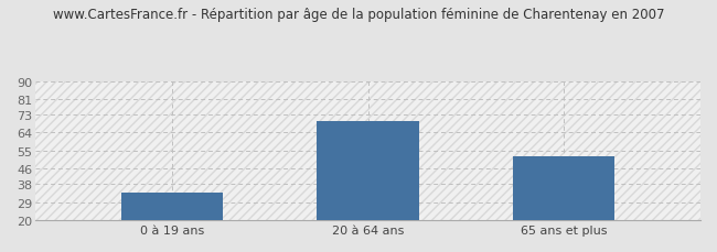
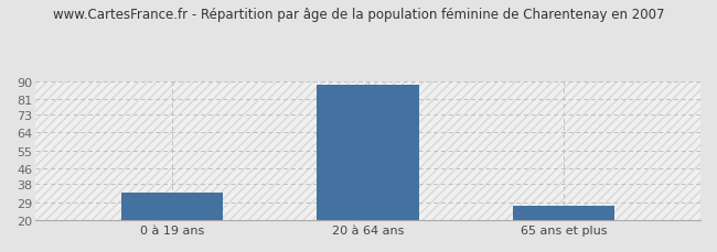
20 à 64 ans: 70 -> 88
65 ans et plus: 52 -> 27
